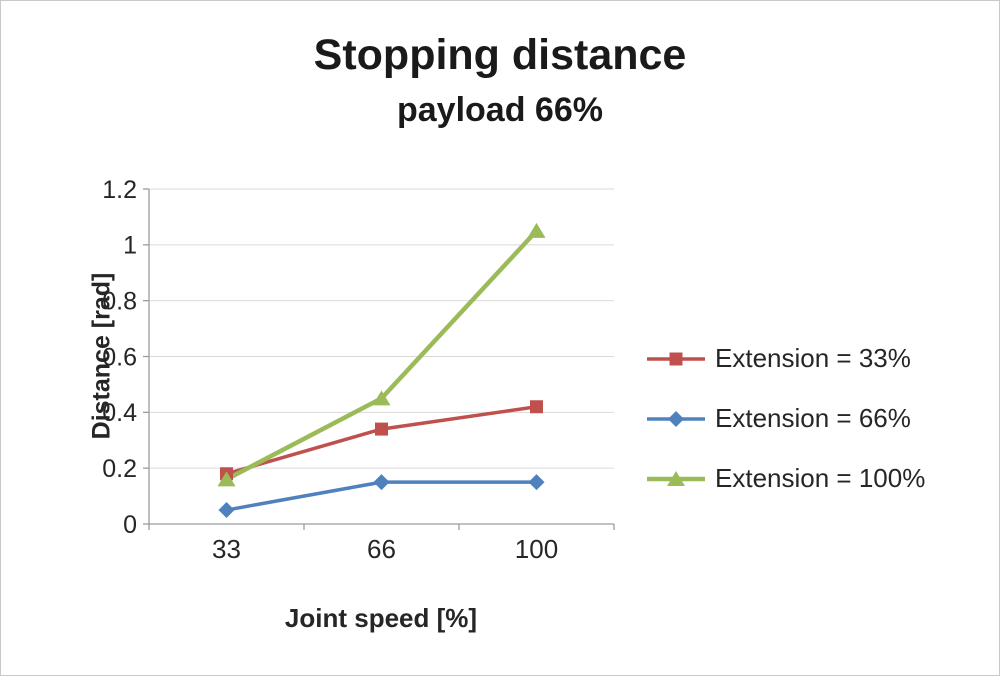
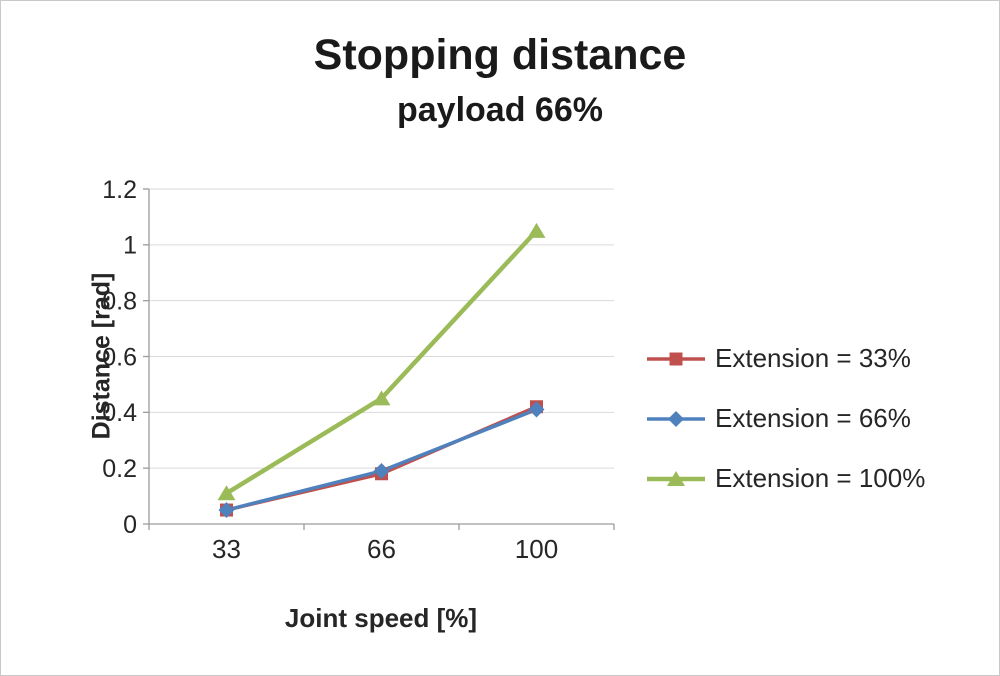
Extension = 33%/33: 0.18 -> 0.05
Extension = 100%/33: 0.16 -> 0.11
Extension = 33%/66: 0.34 -> 0.18
Extension = 66%/66: 0.15 -> 0.19
Extension = 66%/100: 0.15 -> 0.41
